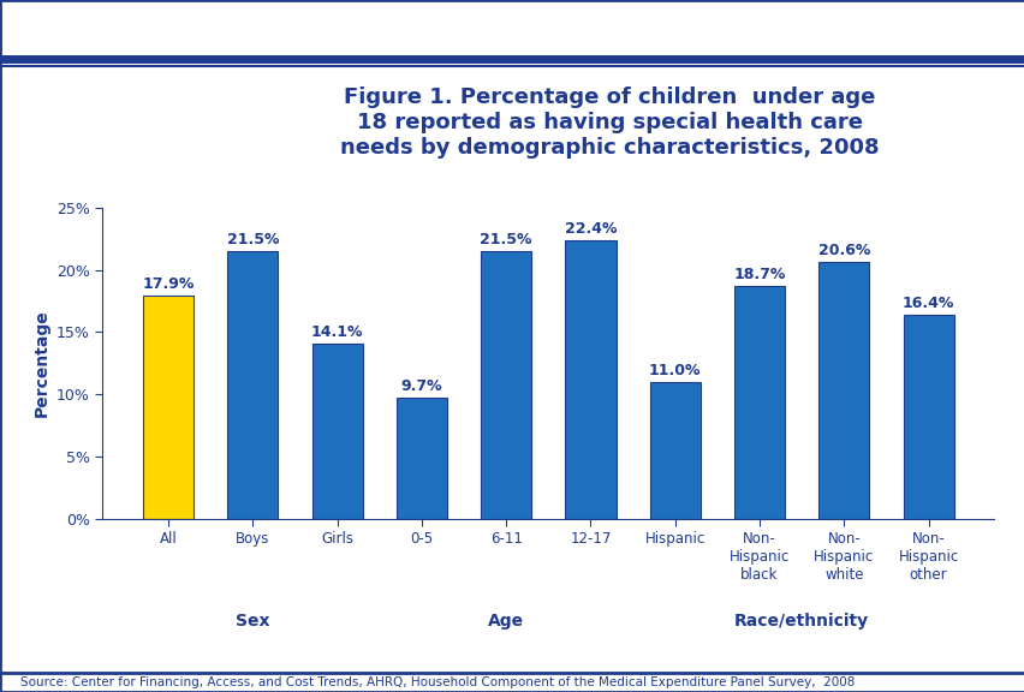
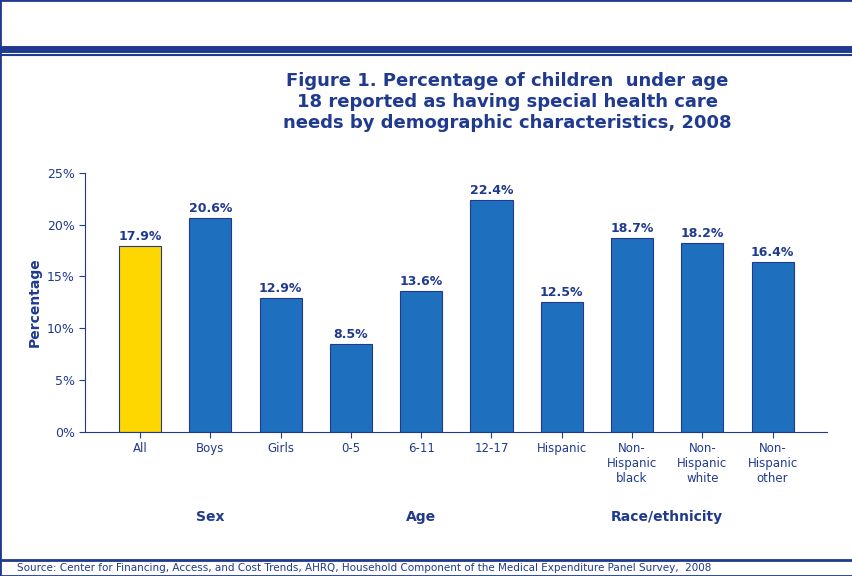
Boys: 21.5% -> 20.6%
Girls: 14.1% -> 12.9%
0-5: 9.7% -> 8.5%
6-11: 21.5% -> 13.6%
Hispanic: 11.0% -> 12.5%
Non- Hispanic white: 20.6% -> 18.2%
